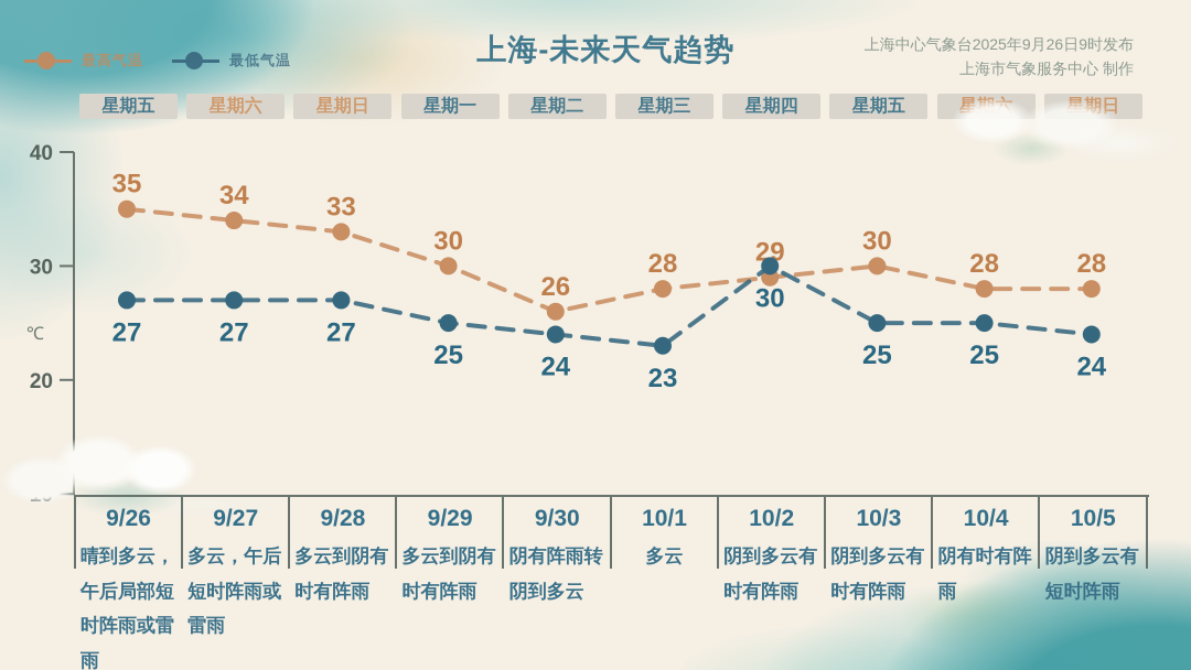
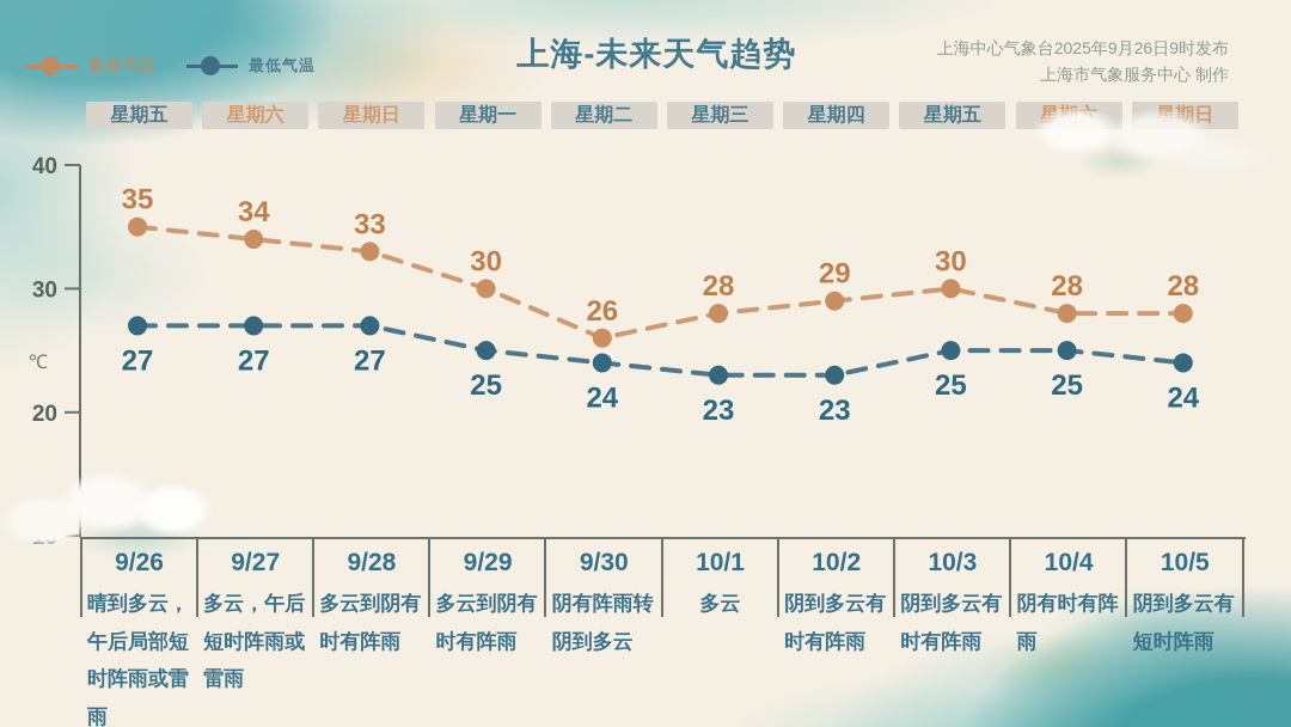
最低气温/10/2: 30 -> 23
